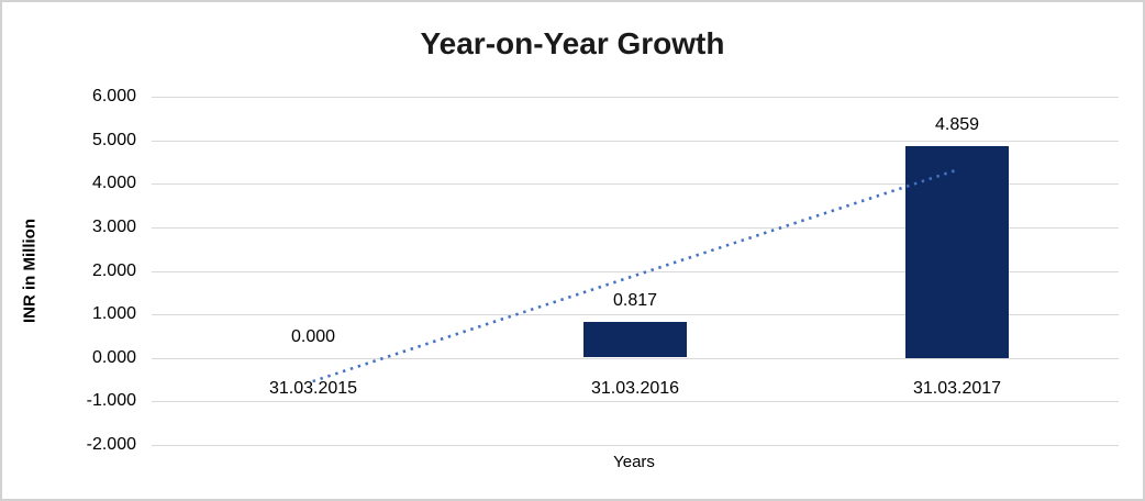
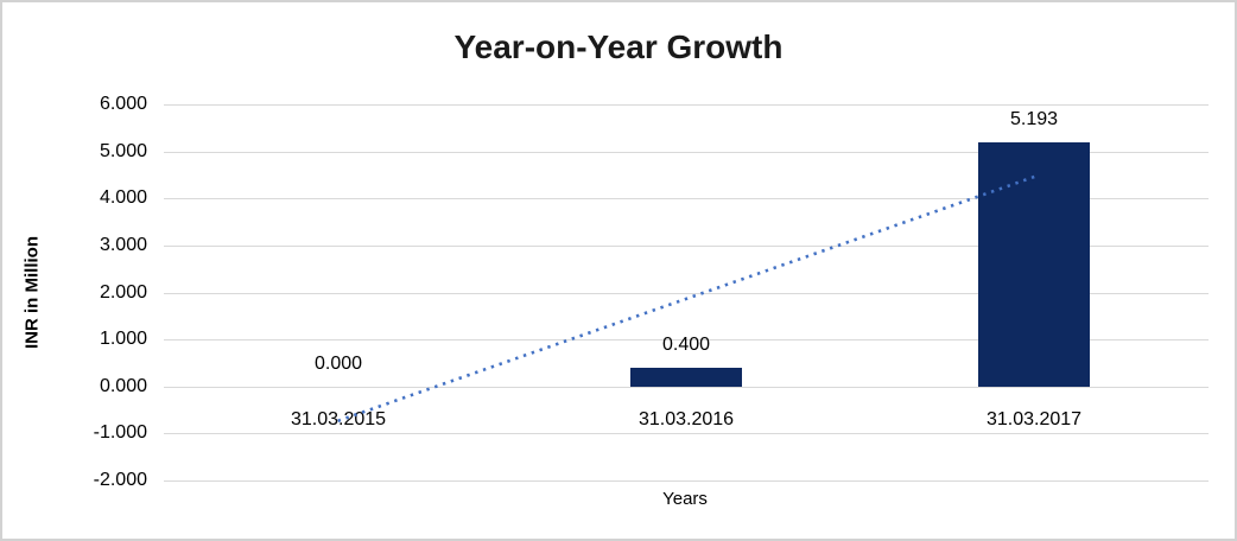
31.03.2016: 0.817 -> 0.400
31.03.2017: 4.859 -> 5.193
